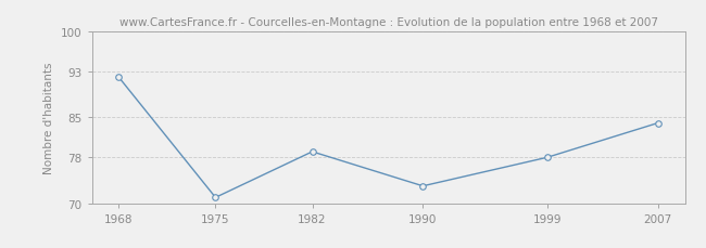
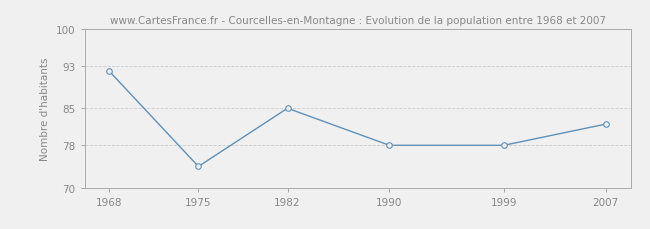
1975: 71 -> 74
1982: 79 -> 85
1990: 73 -> 78
2007: 84 -> 82
